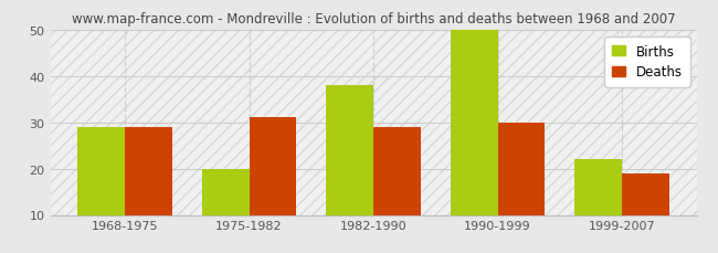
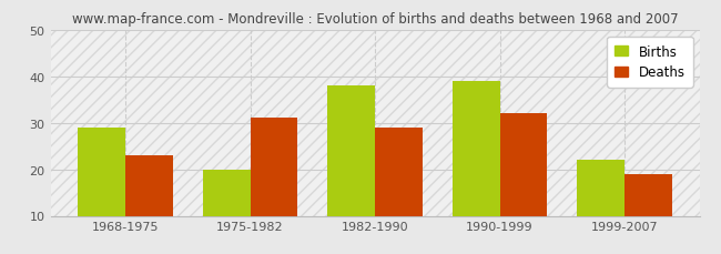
Deaths/1968-1975: 29 -> 23
Births/1990-1999: 50 -> 39
Deaths/1990-1999: 30 -> 32
